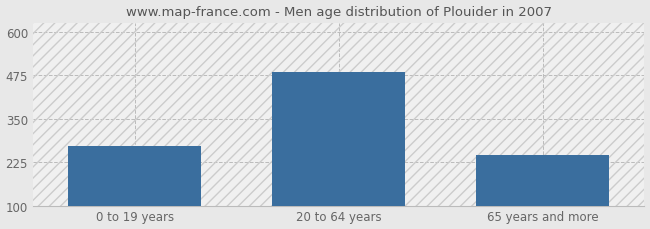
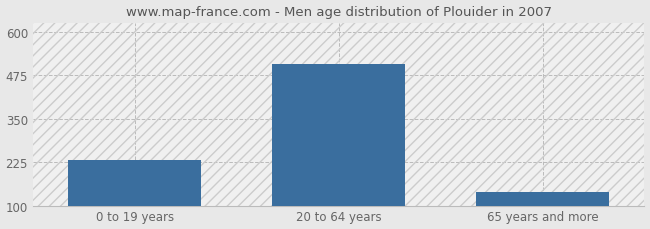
0 to 19 years: 270 -> 232
20 to 64 years: 485 -> 507
65 years and more: 245 -> 140
